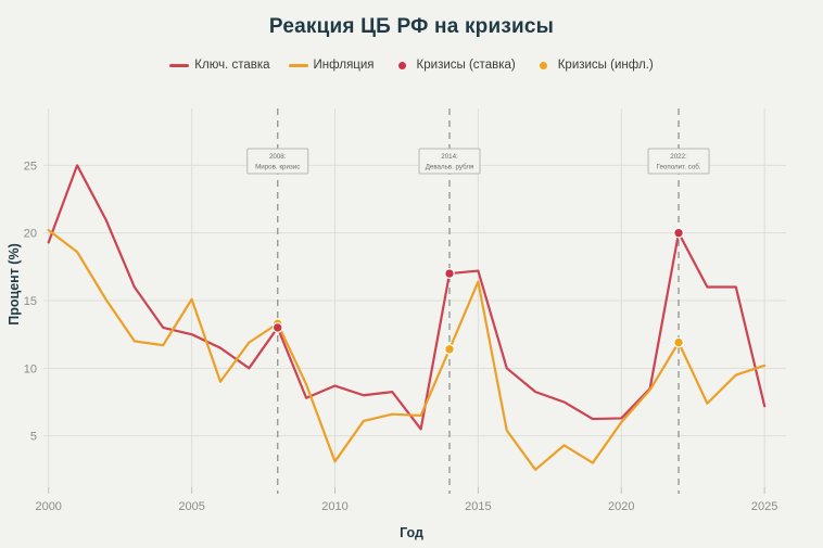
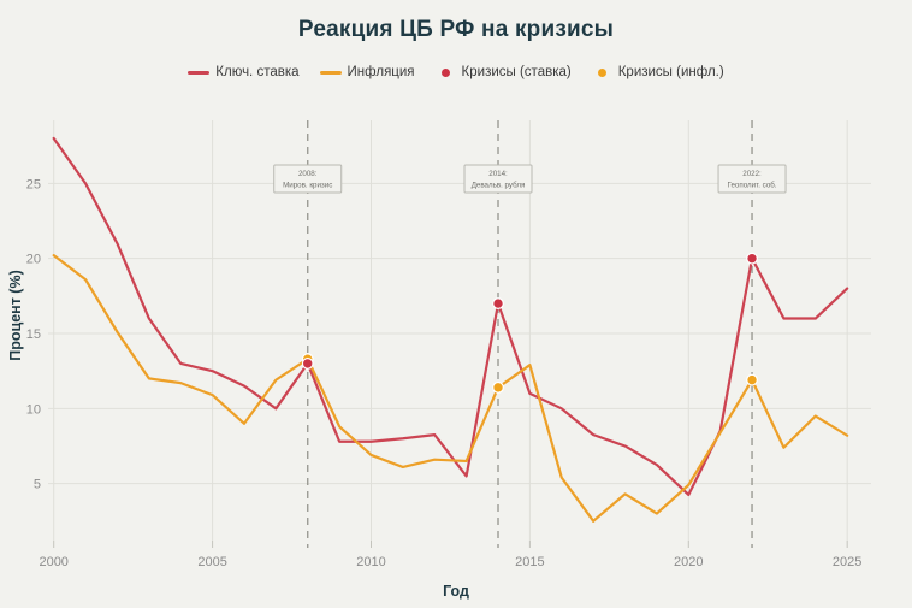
Ключ. ставка/2000: 19.3 -> 28.0
Инфляция/2005: 15.1 -> 10.9
Ключ. ставка/2010: 8.7 -> 7.8
Инфляция/2010: 3.1 -> 6.9
Ключ. ставка/2015: 17.2 -> 11.0
Инфляция/2015: 16.4 -> 12.9
Ключ. ставка/2020: 6.3 -> 4.2
Инфляция/2020: 6.0 -> 4.9
Ключ. ставка/2025: 7.2 -> 18.0
Инфляция/2025: 10.2 -> 8.2
